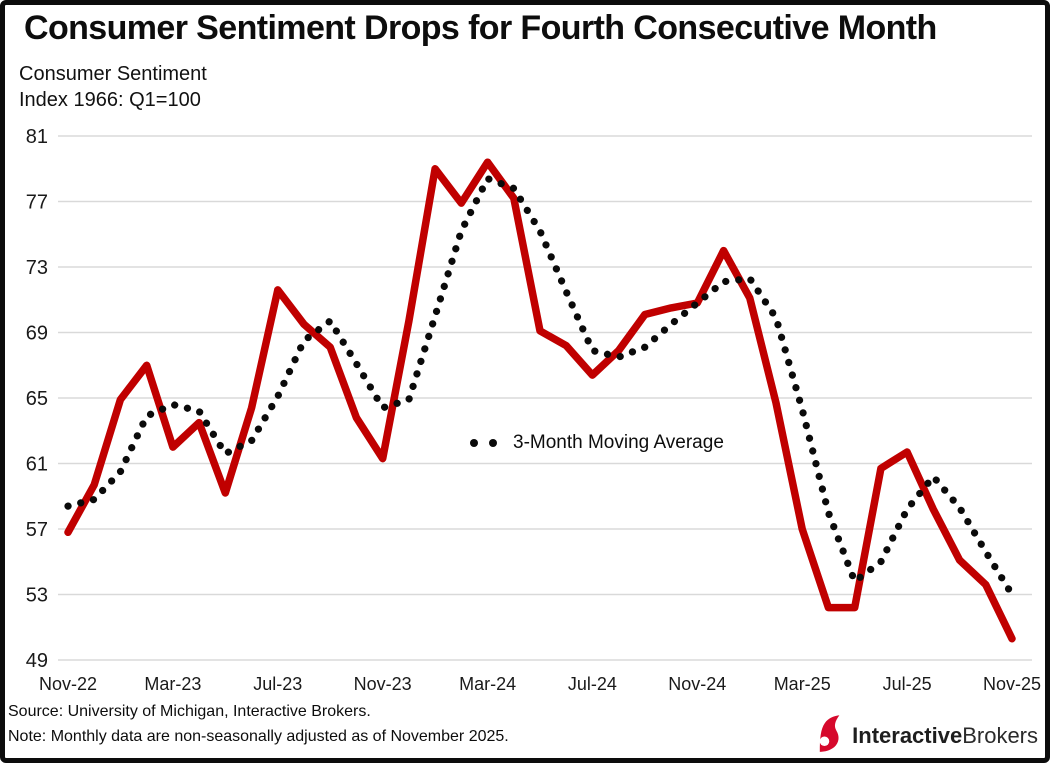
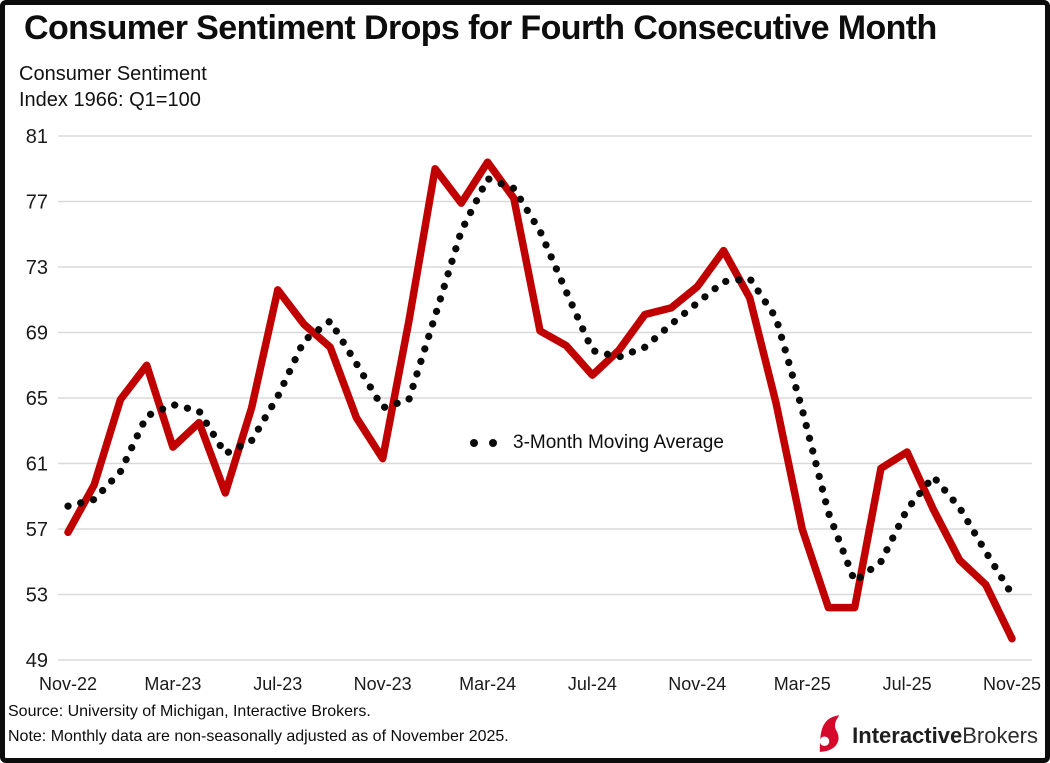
Consumer Sentiment/Nov-24: 70.8 -> 71.8
